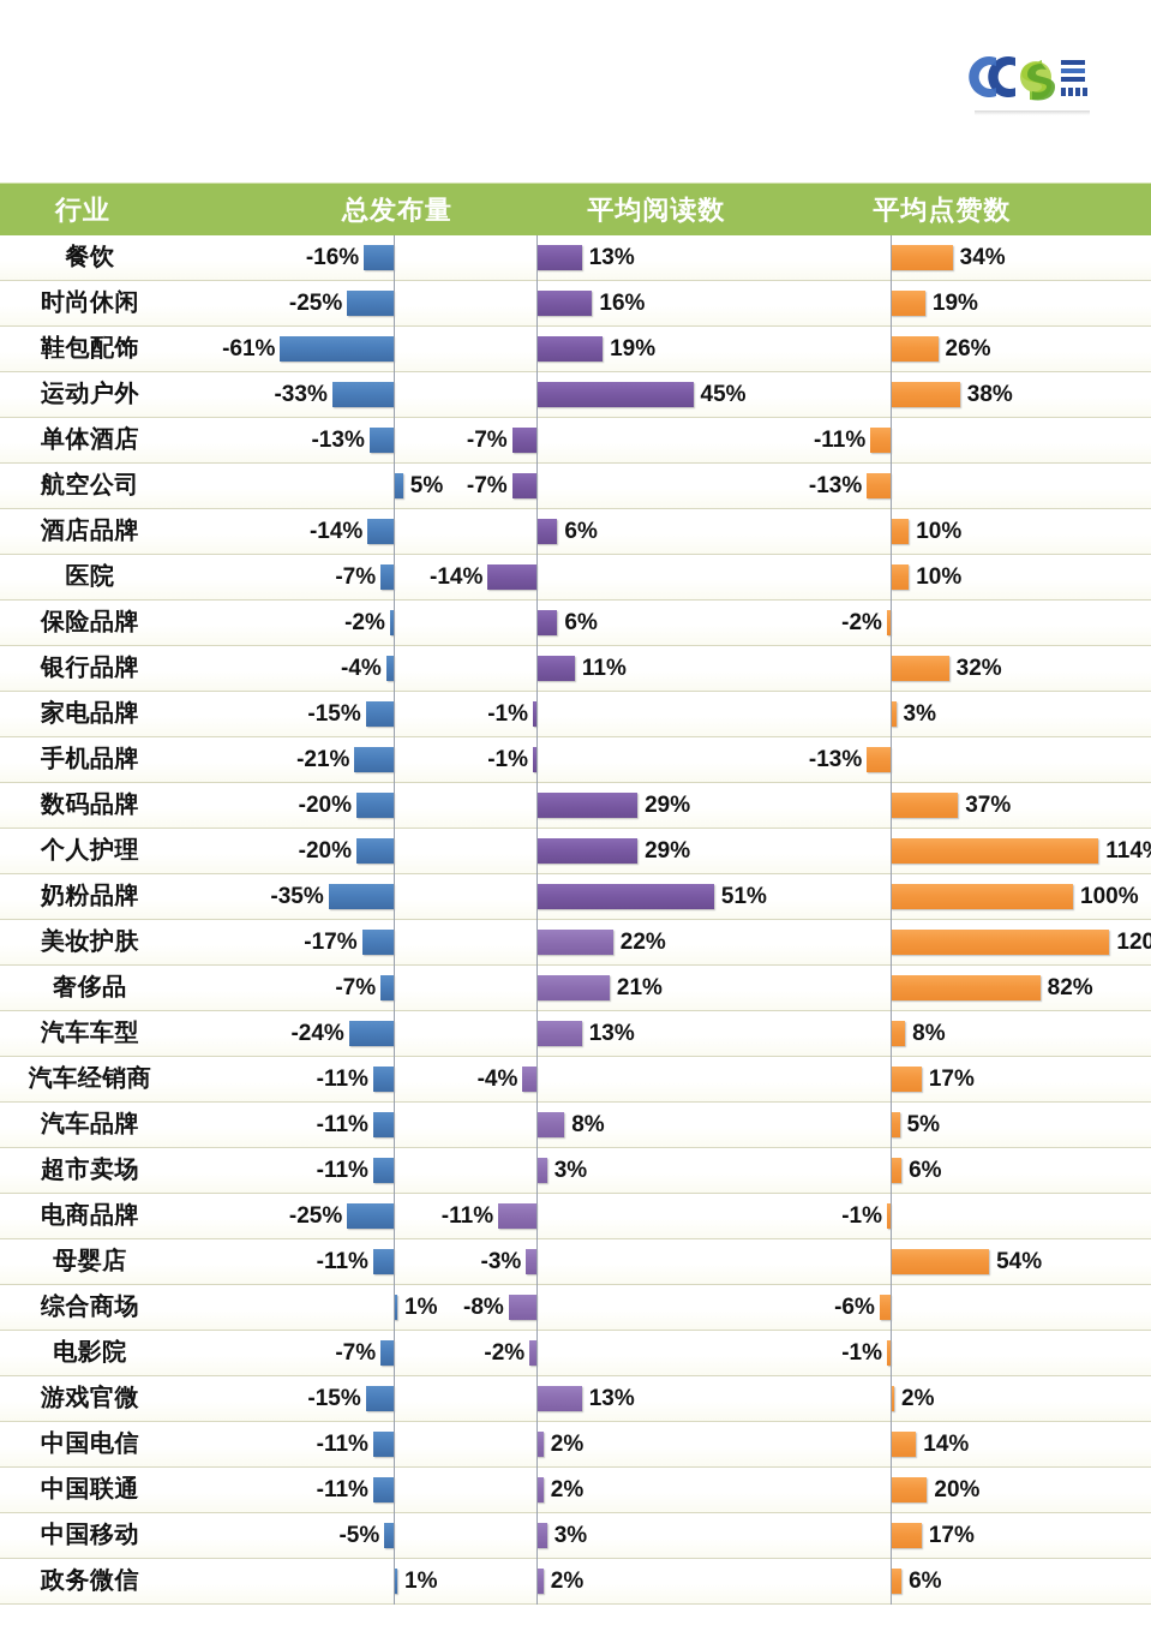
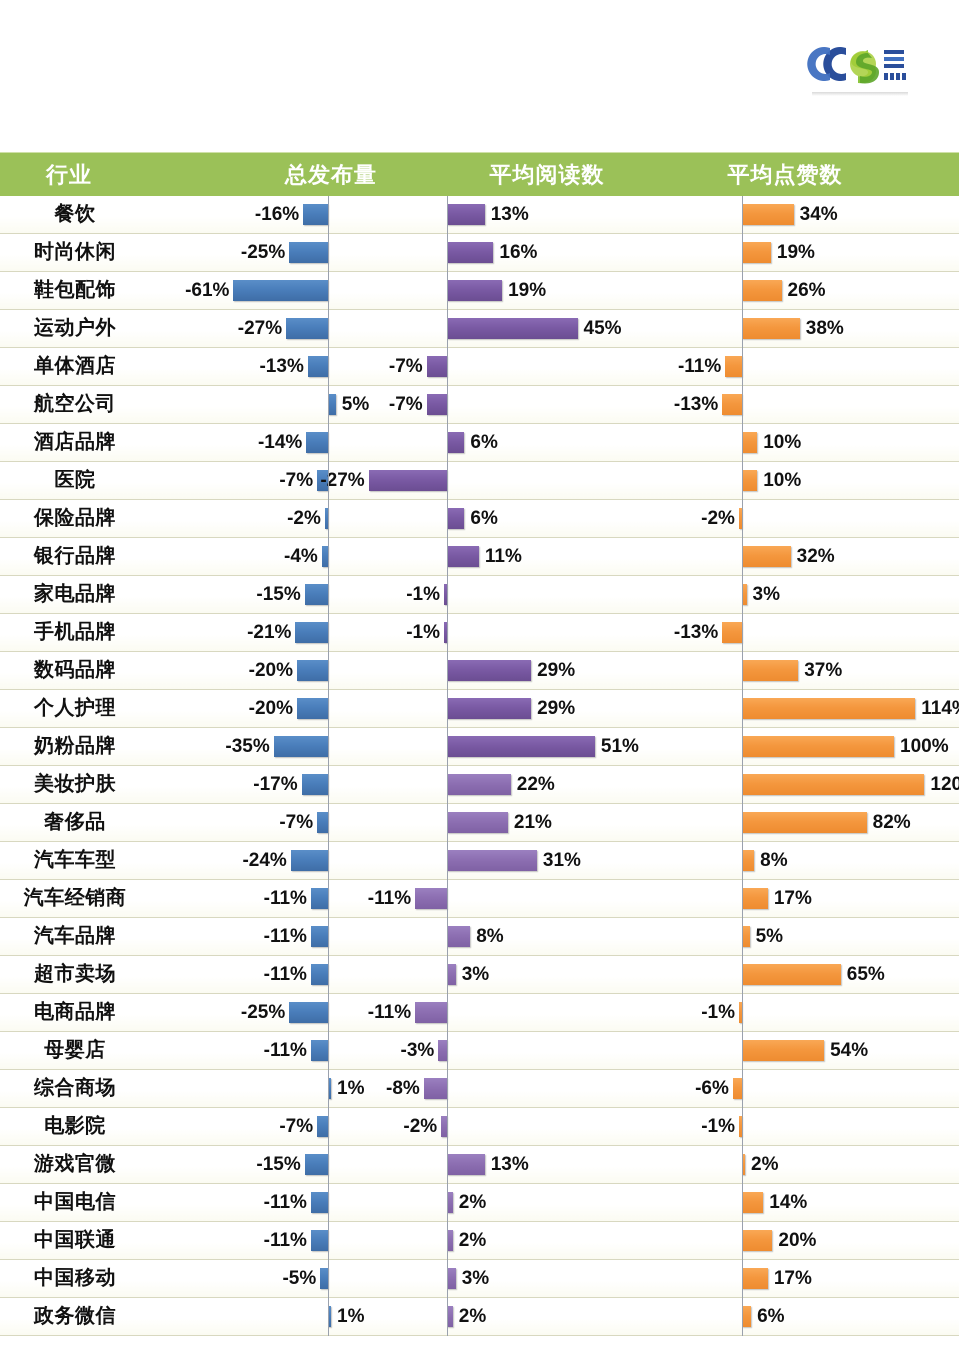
总发布量/运动户外: -33% -> -27%
平均阅读数/医院: -14% -> -27%
平均阅读数/汽车车型: 13% -> 31%
平均阅读数/汽车经销商: -4% -> -11%
平均点赞数/超市卖场: 6% -> 65%
